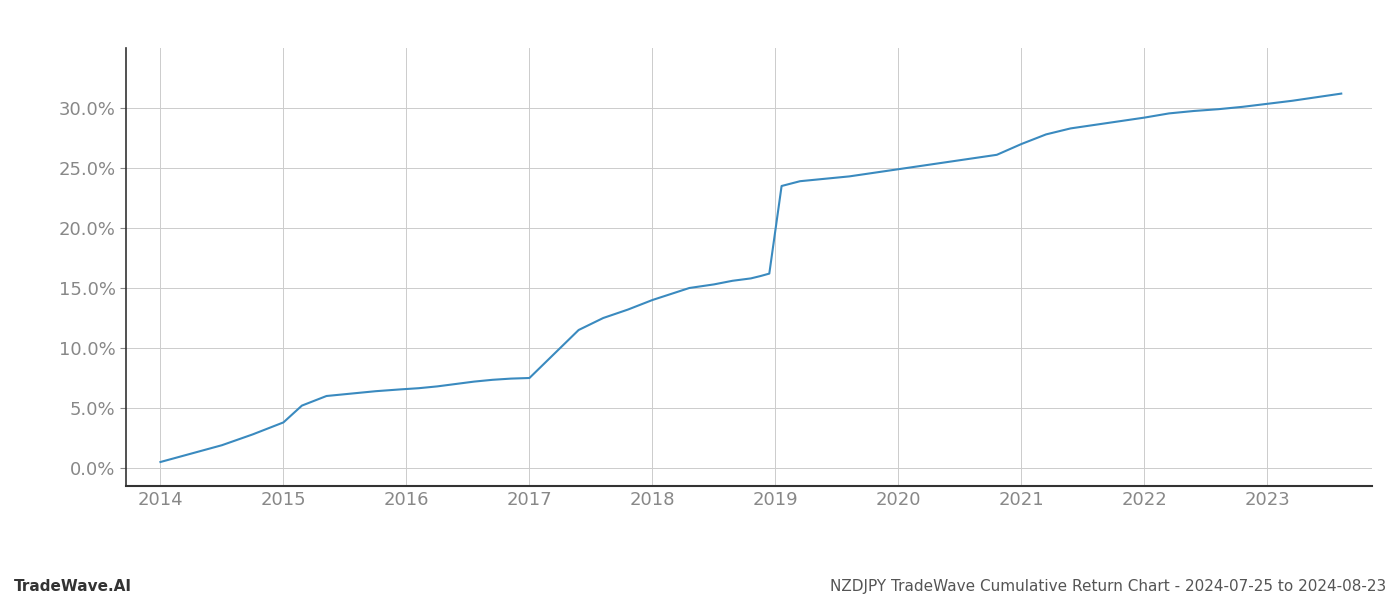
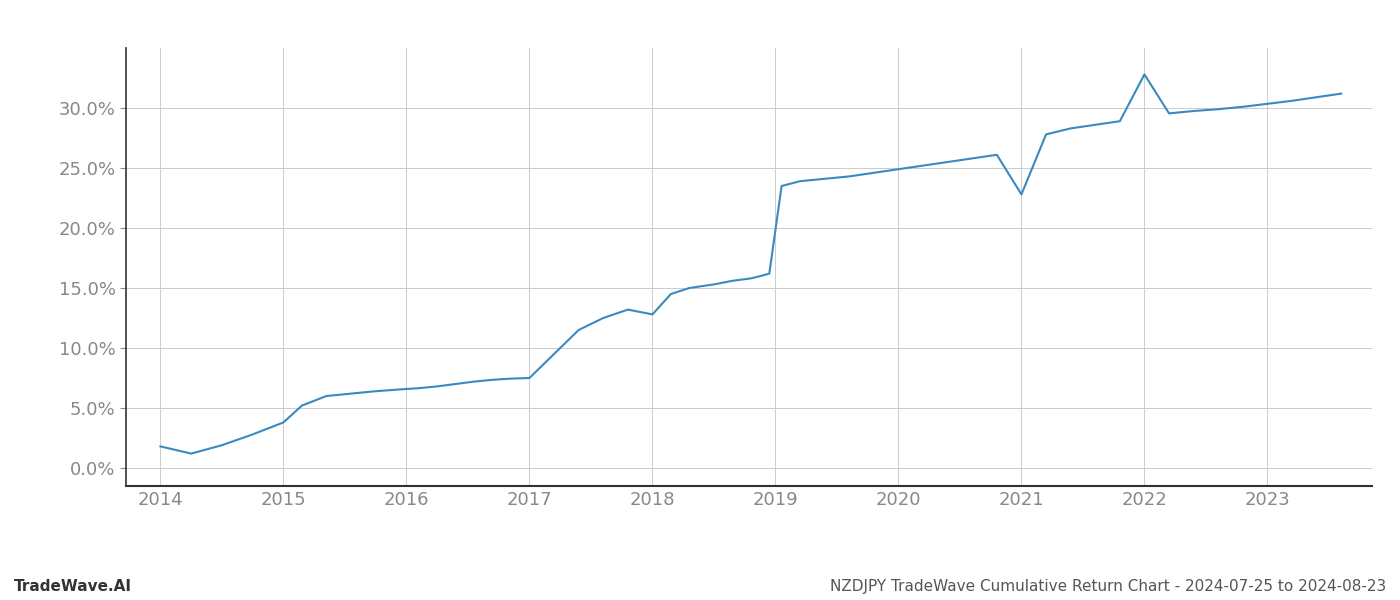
2014: 0.5% -> 1.8%
2018: 14.0% -> 12.8%
2021: 27.0% -> 22.8%
2022: 29.2% -> 32.8%
